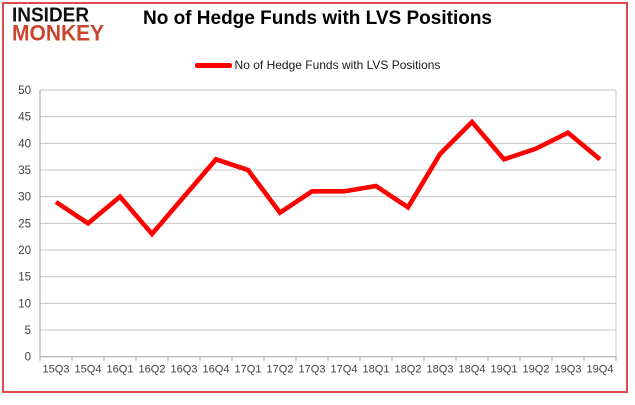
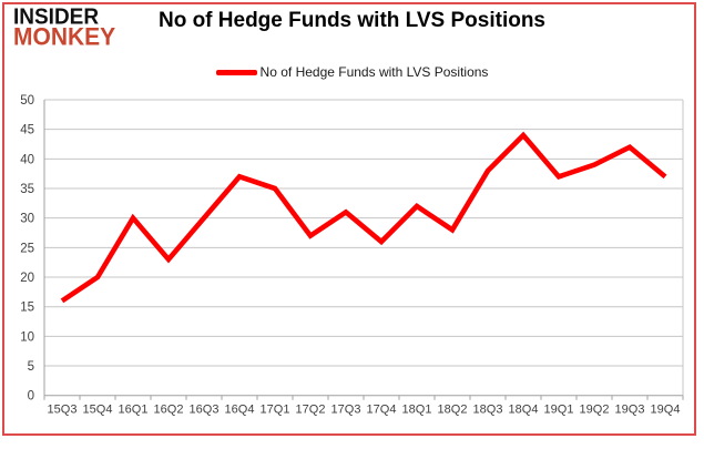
15Q3: 29 -> 16
15Q4: 25 -> 20
17Q4: 31 -> 26
